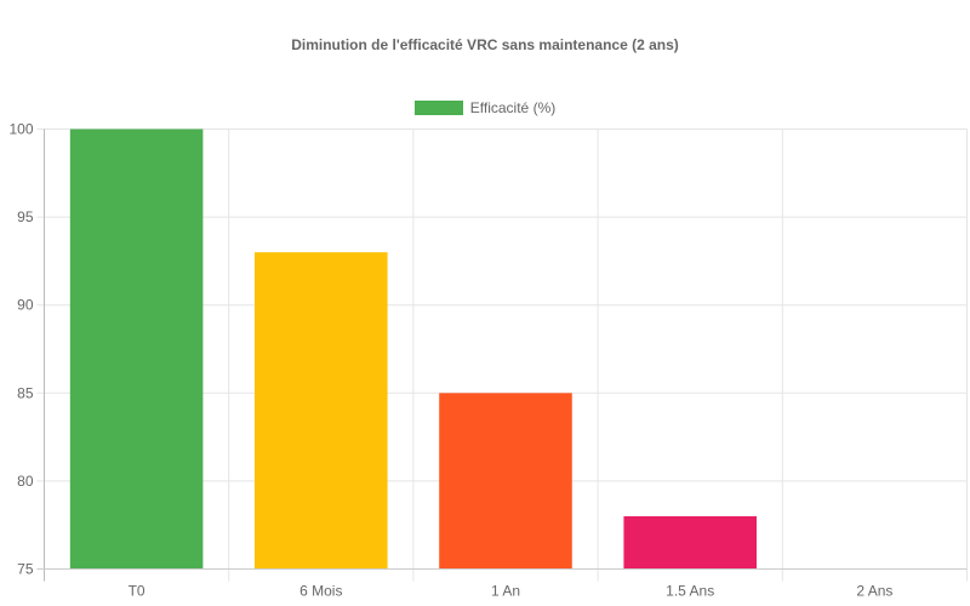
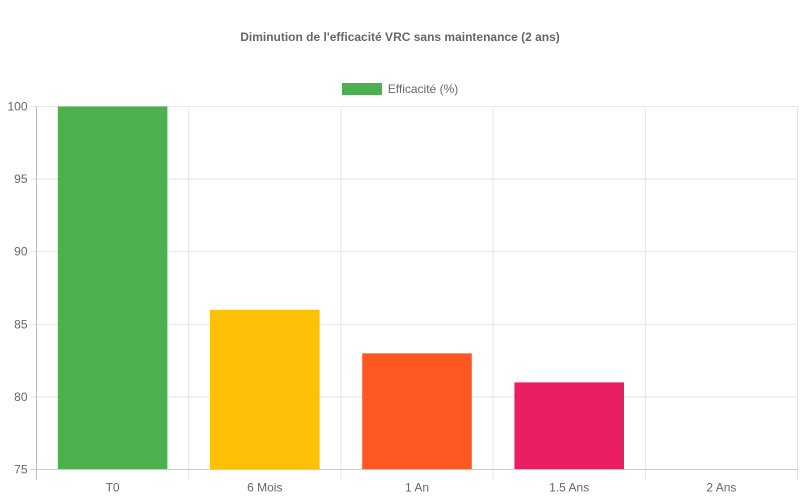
6 Mois: 93 -> 86
1 An: 85 -> 83
1.5 Ans: 78 -> 81
